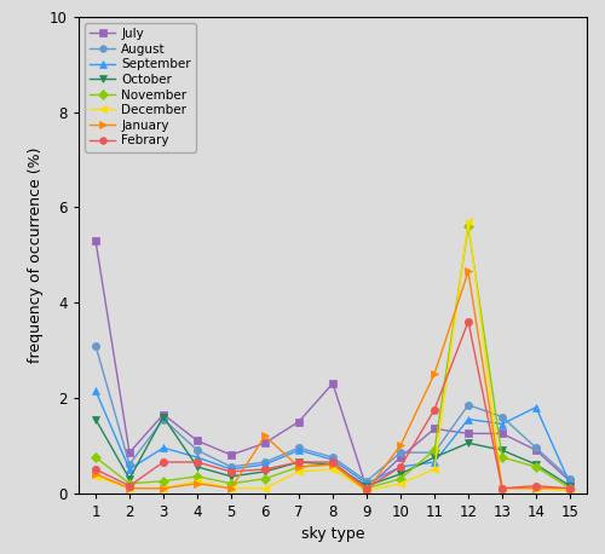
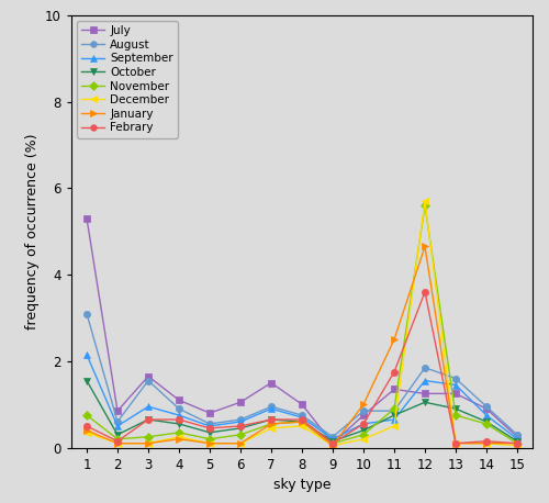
October/3: 1.60 -> 0.65
January/6: 1.20 -> 0.10
July/8: 2.30 -> 1.00
September/14: 1.80 -> 0.75
